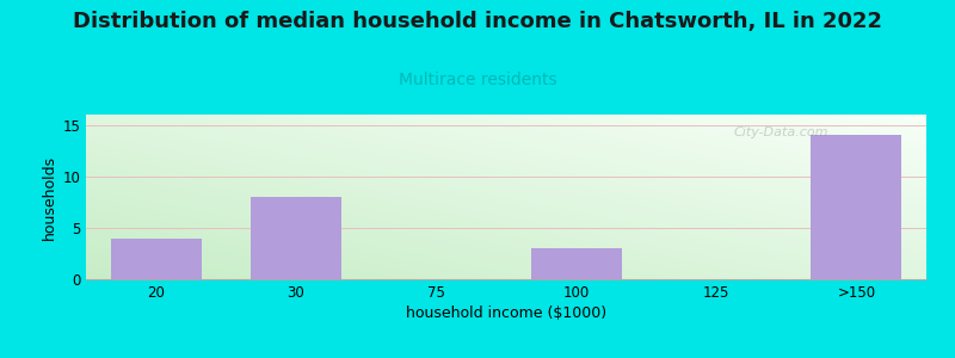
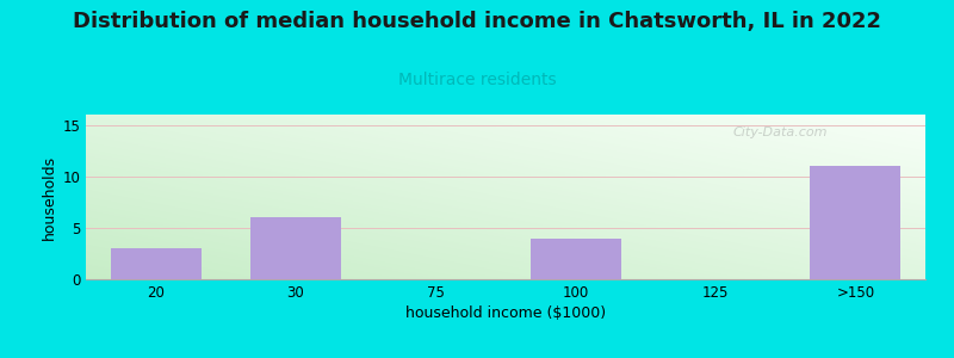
20: 4 -> 3
30: 8 -> 6
100: 3 -> 4
>150: 14 -> 11
